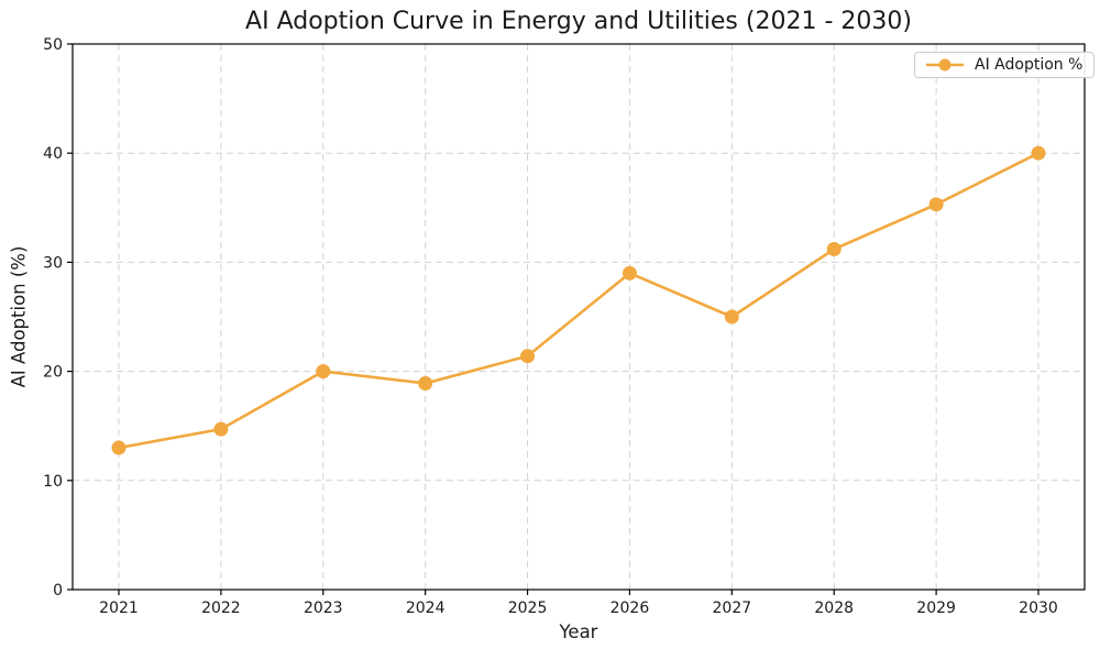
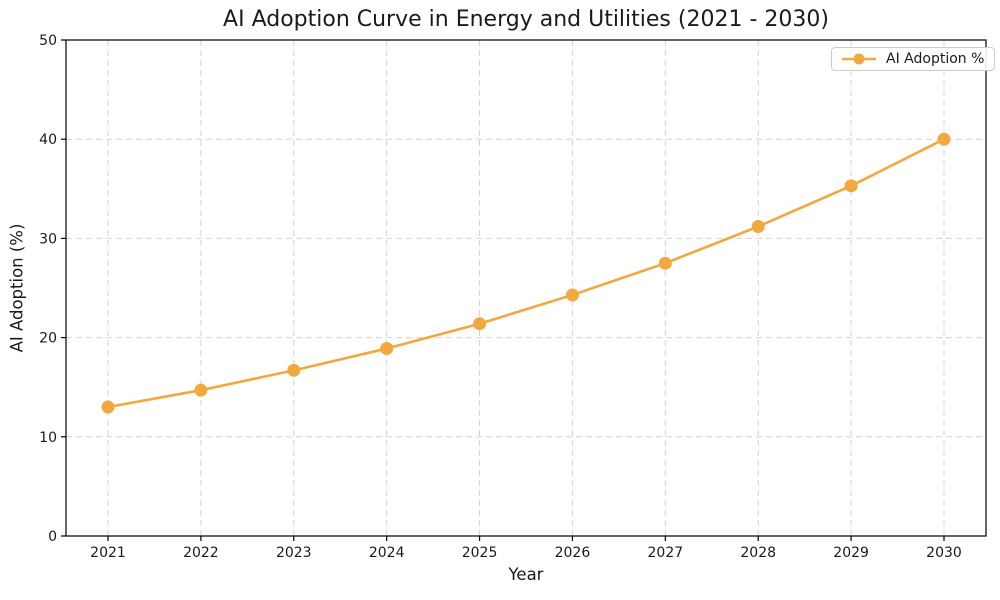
2023: 20 -> 17
2026: 29 -> 24
2027: 25 -> 28
